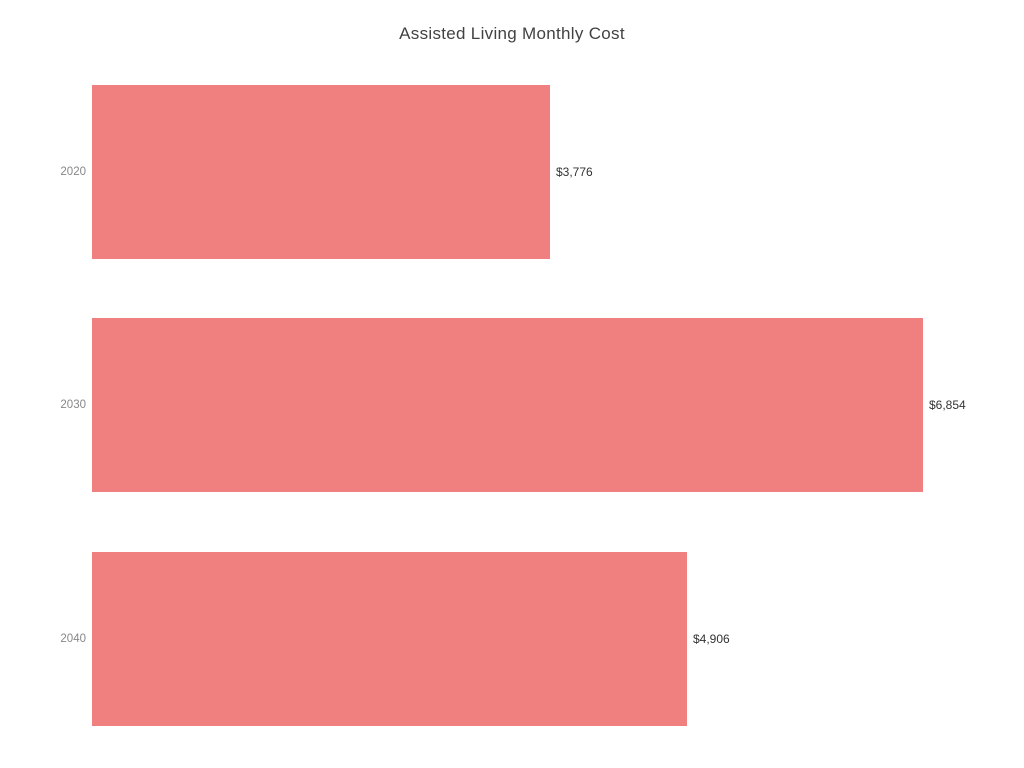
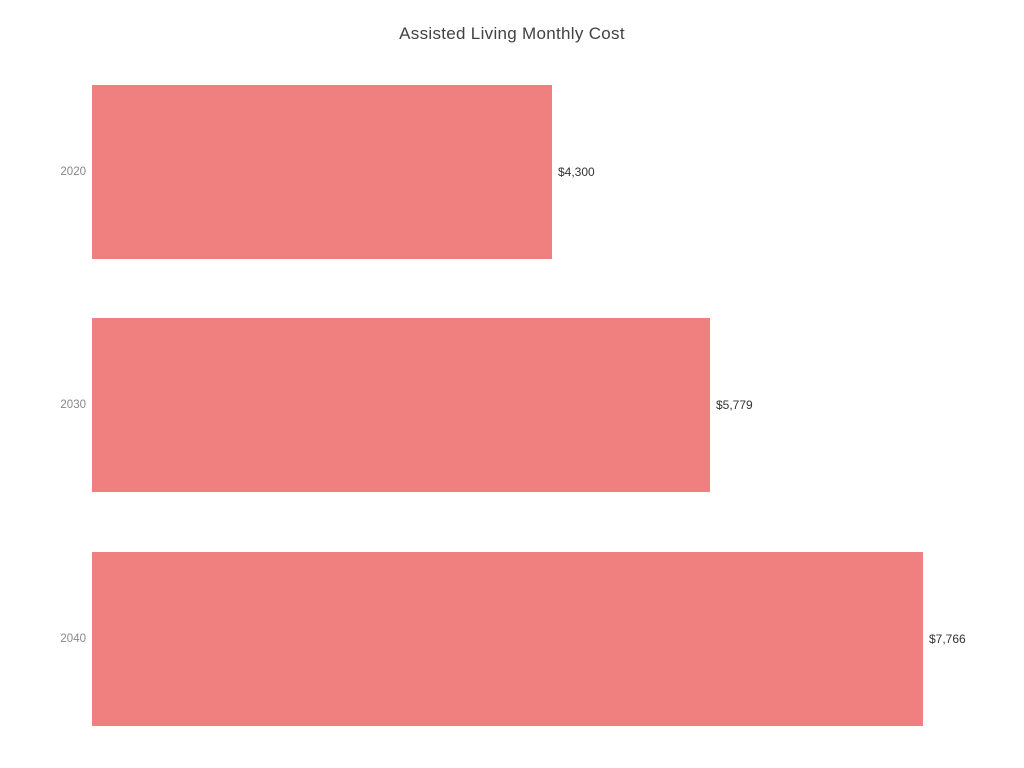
2020: $3,776 -> $4,300
2030: $6,854 -> $5,779
2040: $4,906 -> $7,766
